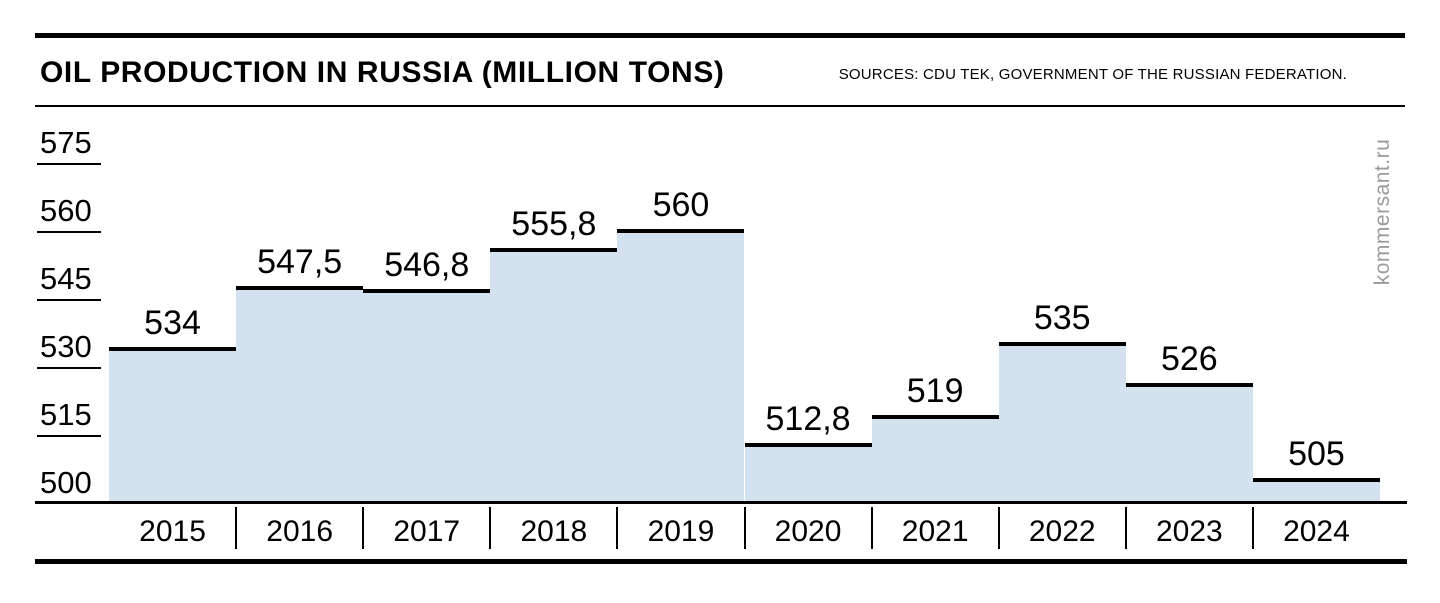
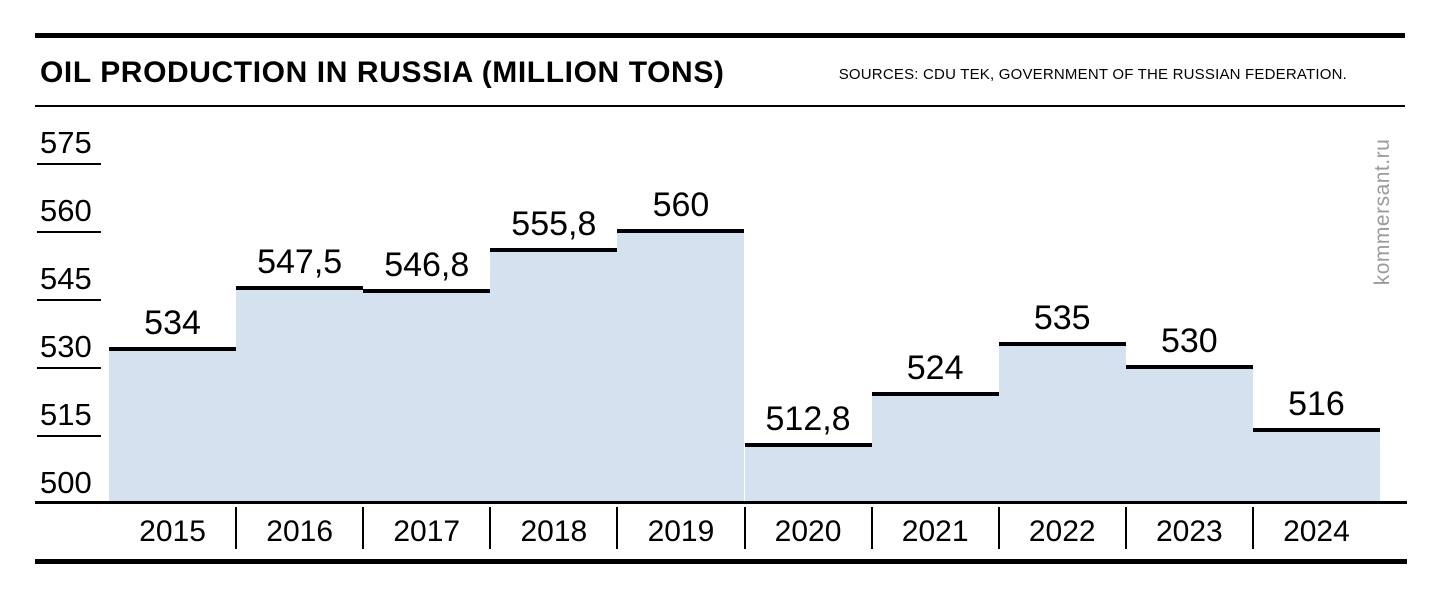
2021: 519 -> 524
2023: 526 -> 530
2024: 505 -> 516
